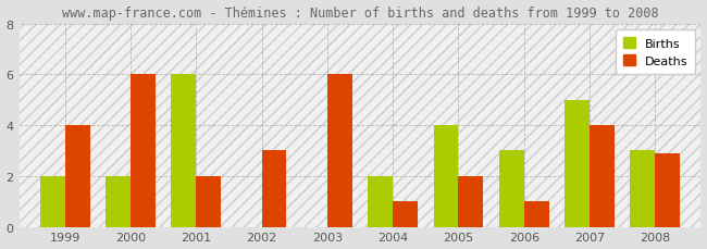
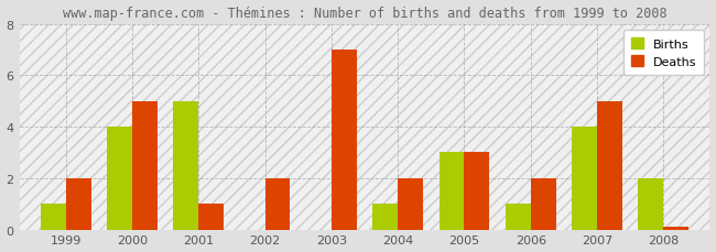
Births/1999: 2 -> 1
Deaths/1999: 4.0 -> 2.0
Births/2000: 2 -> 4
Deaths/2000: 6.0 -> 5.0
Births/2001: 6 -> 5
Deaths/2001: 2.0 -> 1.0
Deaths/2002: 3.0 -> 2.0
Deaths/2003: 6.0 -> 7.0
Births/2004: 2 -> 1
Deaths/2004: 1.0 -> 2.0
Births/2005: 4 -> 3
Deaths/2005: 2.0 -> 3.0
Births/2006: 3 -> 1
Deaths/2006: 1.0 -> 2.0
Births/2007: 5 -> 4
Deaths/2007: 4.0 -> 5.0
Births/2008: 3 -> 2
Deaths/2008: 2.9 -> 0.1
